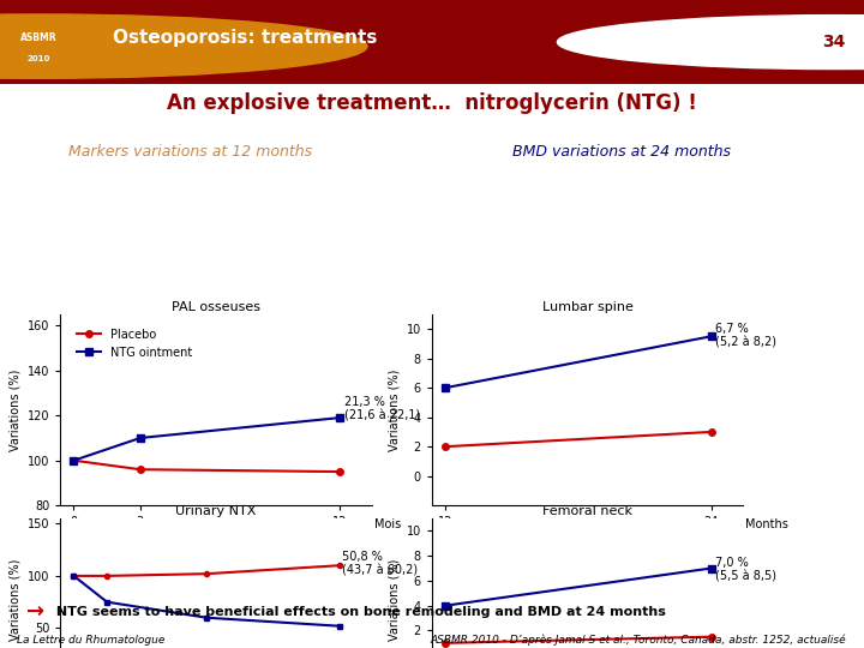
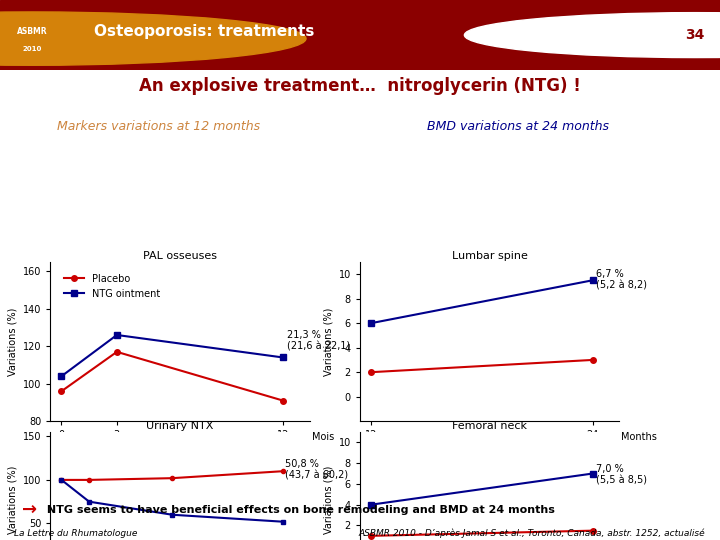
PAL osseuses/Placebo/0: 100 -> 96
PAL osseuses/NTG ointment/0: 100 -> 104
PAL osseuses/Placebo/3: 96 -> 117
PAL osseuses/NTG ointment/3: 110 -> 126
PAL osseuses/Placebo/12: 95 -> 91
PAL osseuses/NTG ointment/12: 119 -> 114
